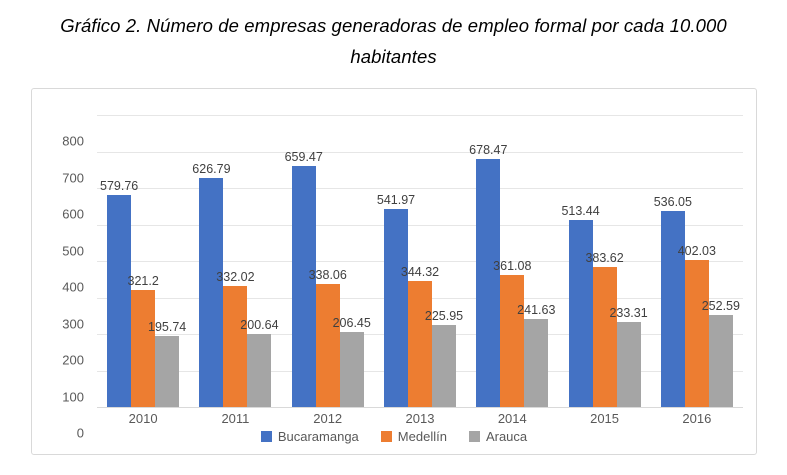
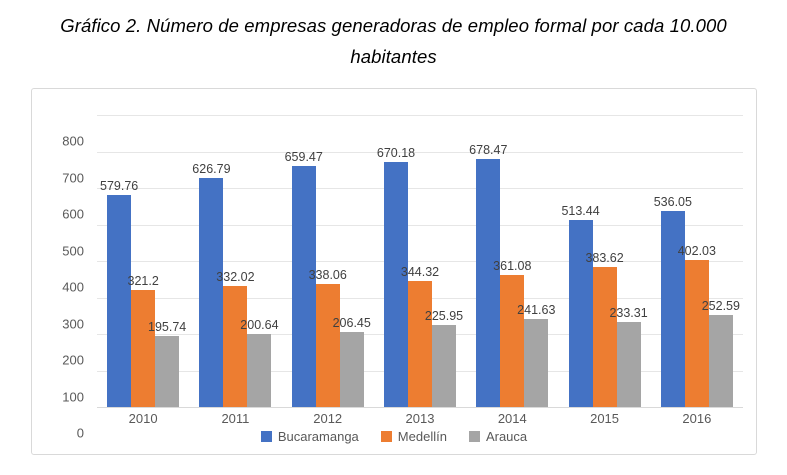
Bucaramanga/2013: 541.97 -> 670.18
